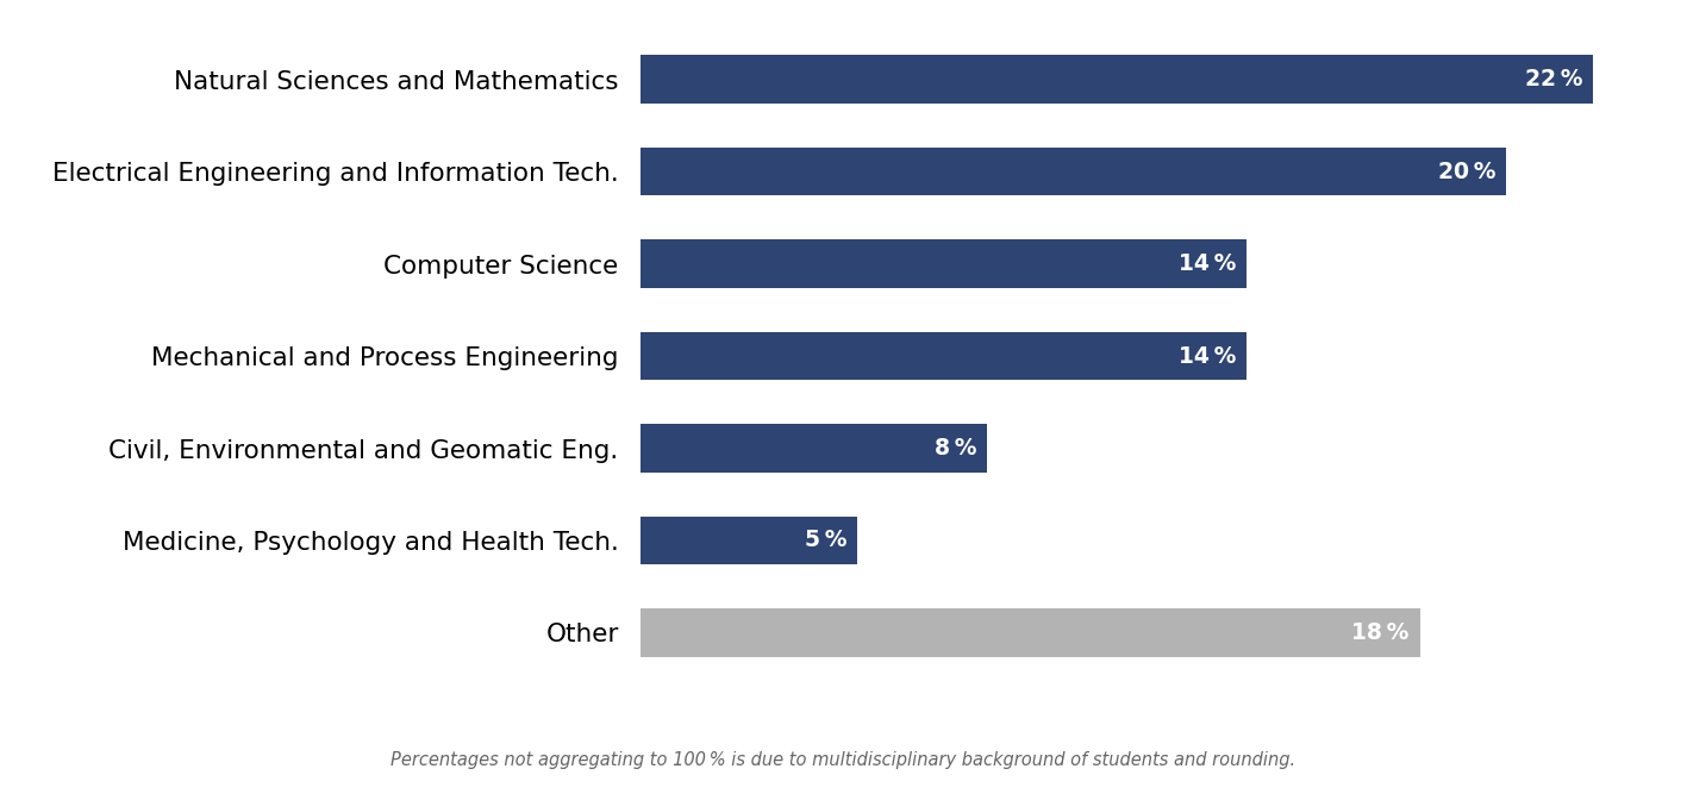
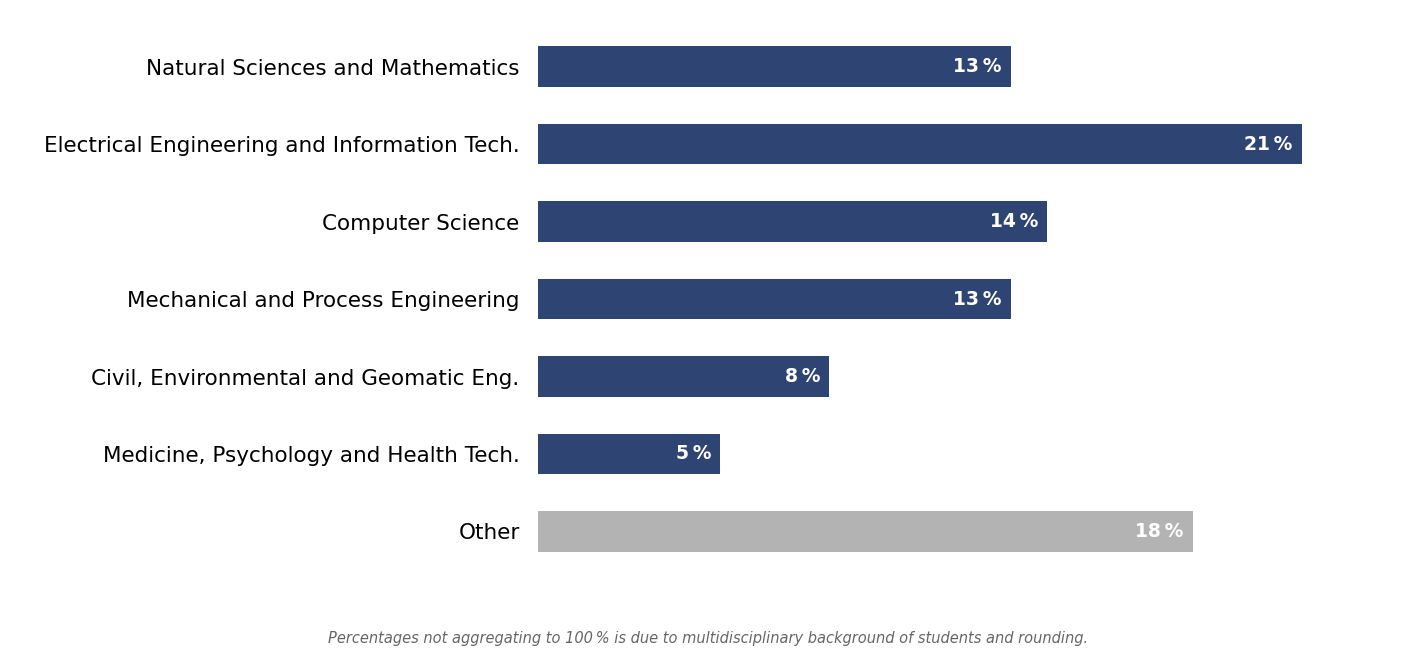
Natural Sciences and Mathematics: 22 -> 13
Electrical Engineering and Information Tech.: 20 -> 21
Mechanical and Process Engineering: 14 -> 13
